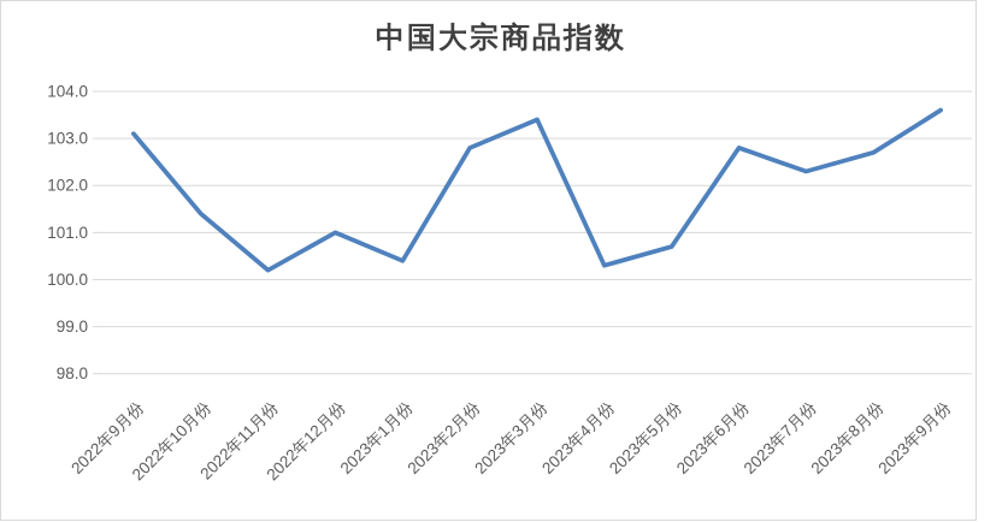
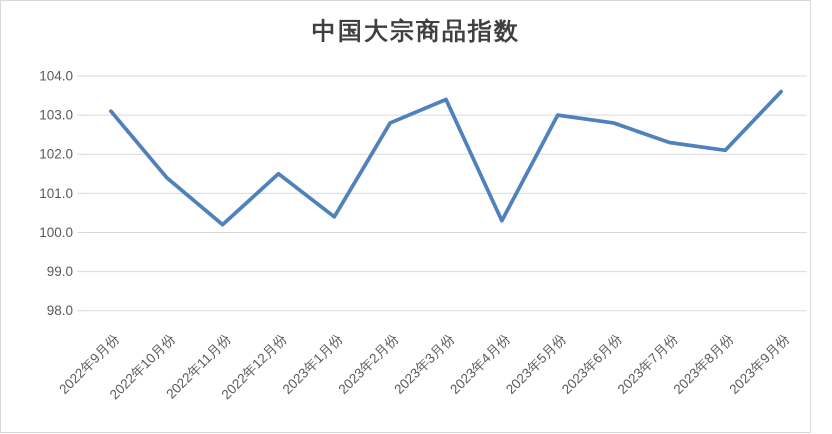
2022年12月份: 101.0 -> 101.5
2023年5月份: 100.7 -> 103.0
2023年8月份: 102.7 -> 102.1
